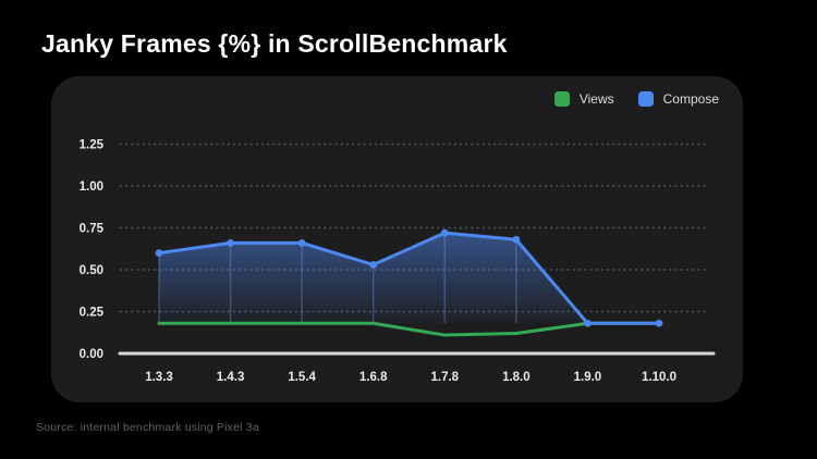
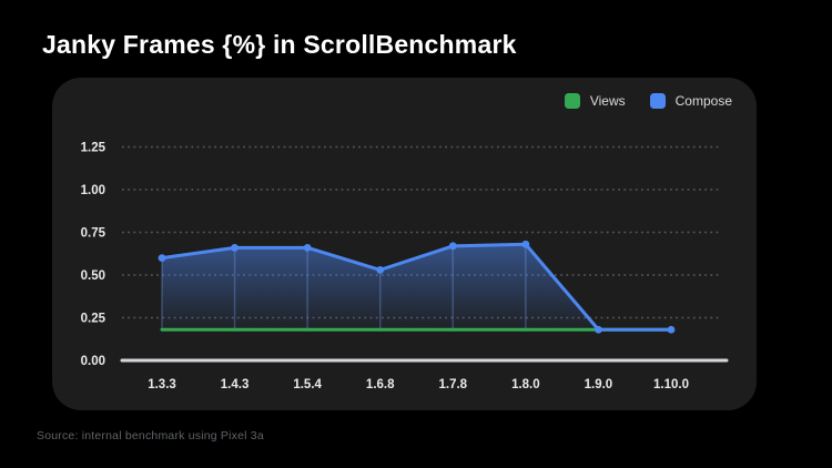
Views/1.7.8: 0.11 -> 0.18
Compose/1.7.8: 0.72 -> 0.67
Views/1.8.0: 0.12 -> 0.18
